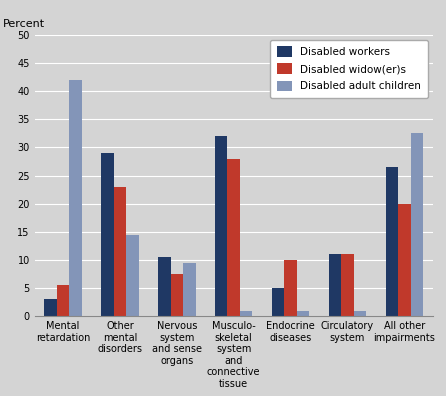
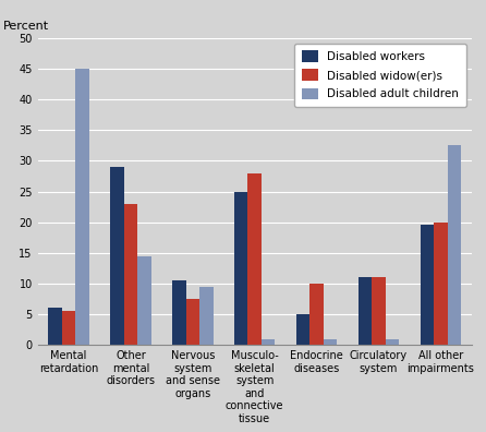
Disabled workers/Mental retardation: 3.0 -> 6.0
Disabled adult children/Mental retardation: 42.0 -> 45.0
Disabled workers/Musculo- skeletal system and connective tissue: 32.0 -> 25.0
Disabled workers/All other impairments: 26.6 -> 19.5
